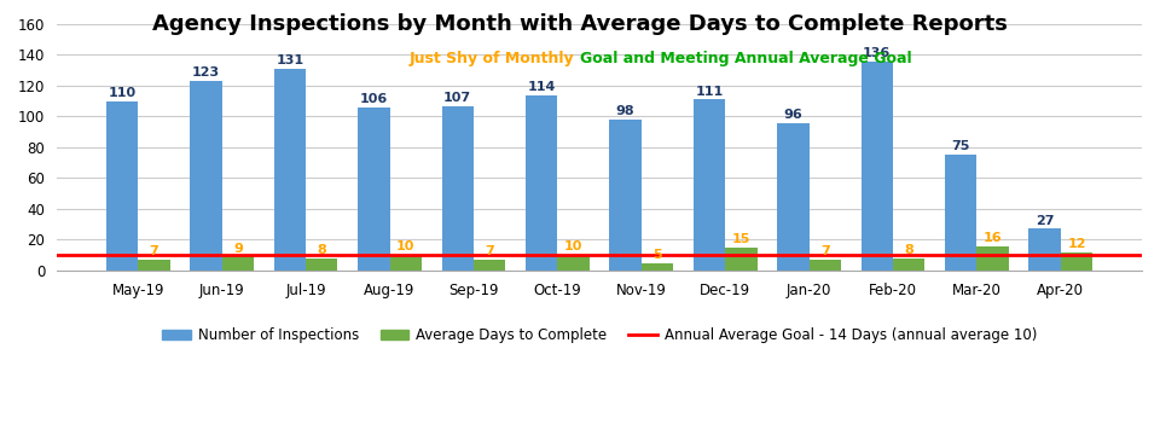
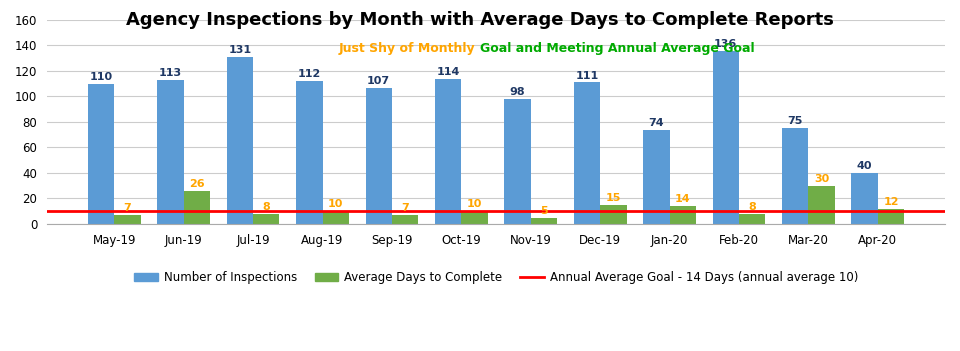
Number of Inspections/Jun-19: 123 -> 113
Average Days to Complete/Jun-19: 9 -> 26
Number of Inspections/Aug-19: 106 -> 112
Number of Inspections/Jan-20: 96 -> 74
Average Days to Complete/Jan-20: 7 -> 14
Average Days to Complete/Mar-20: 16 -> 30
Number of Inspections/Apr-20: 27 -> 40
